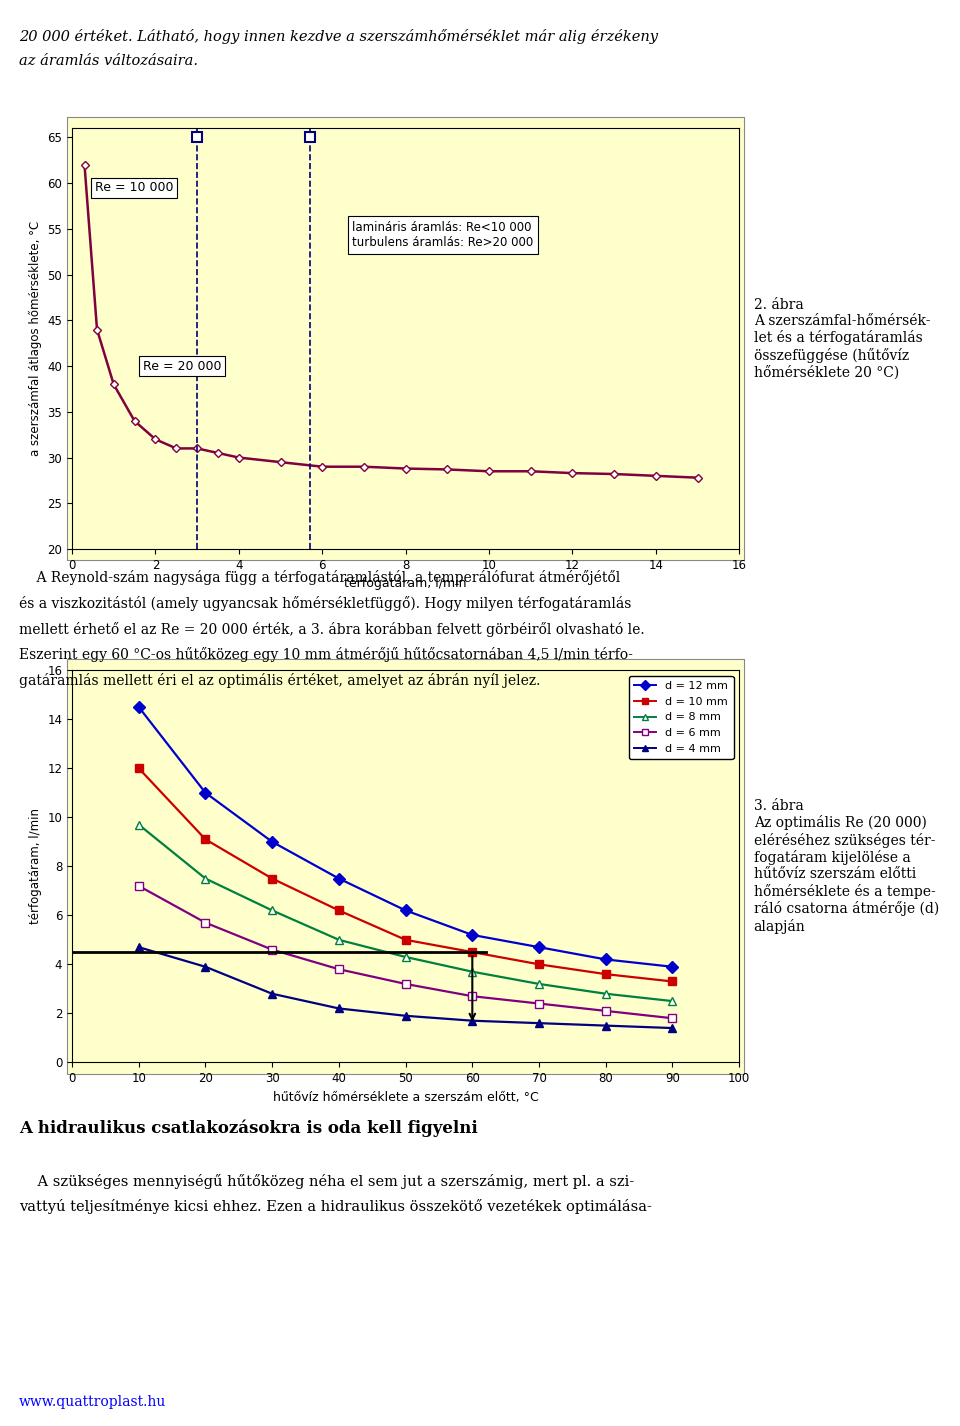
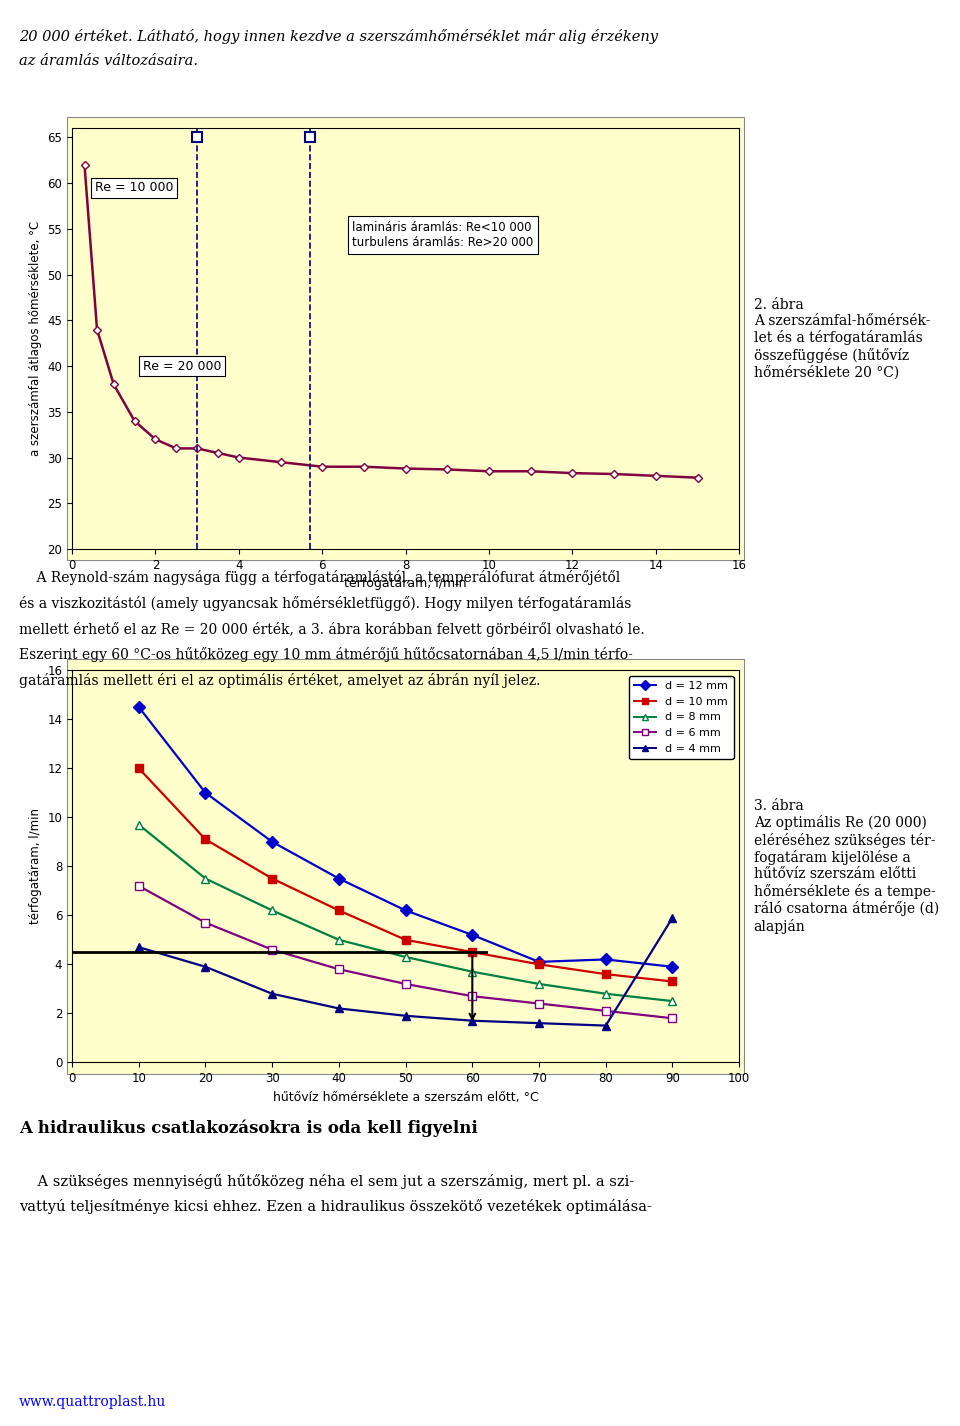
d = 12 mm/70: 4.7 -> 4.1
d = 4 mm/90: 1.4 -> 5.9
